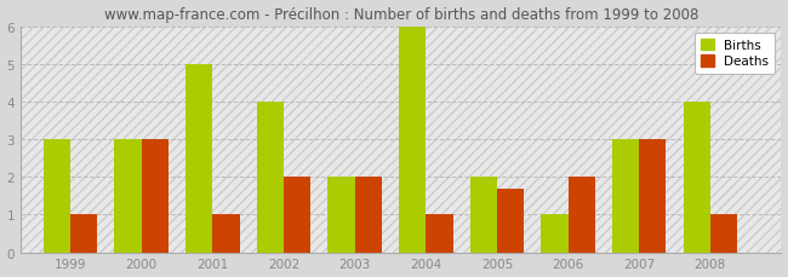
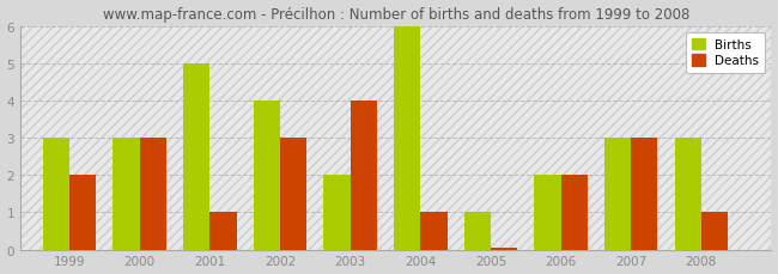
Deaths/1999: 1.00 -> 2.00
Deaths/2002: 2.00 -> 3.00
Deaths/2003: 2.00 -> 4.00
Births/2005: 2 -> 1
Deaths/2005: 1.70 -> 0.05
Births/2006: 1 -> 2
Births/2008: 4 -> 3
